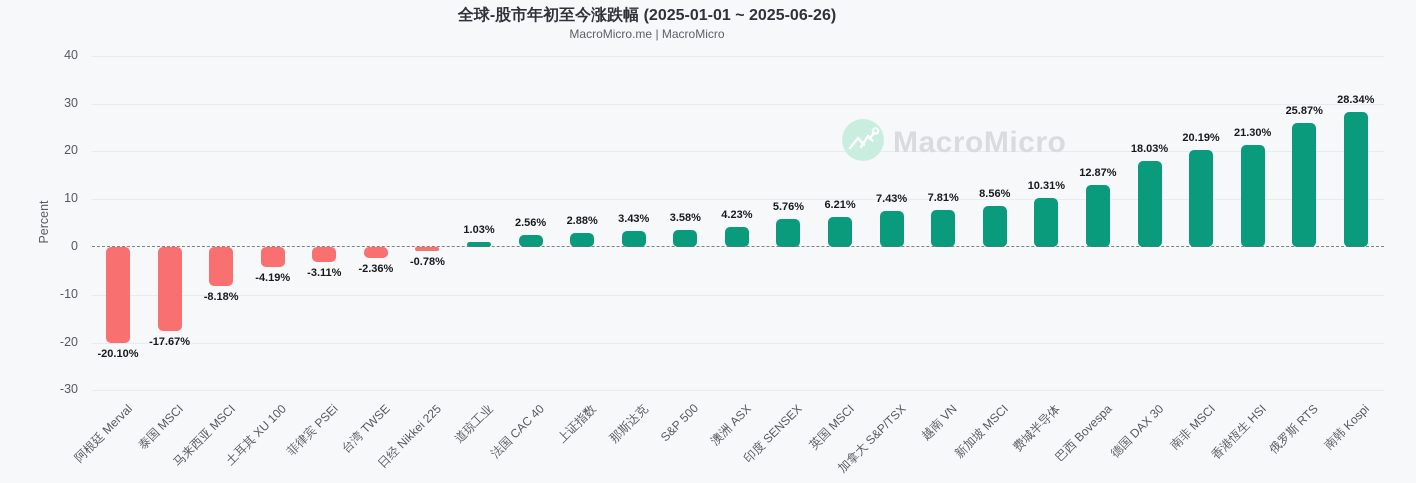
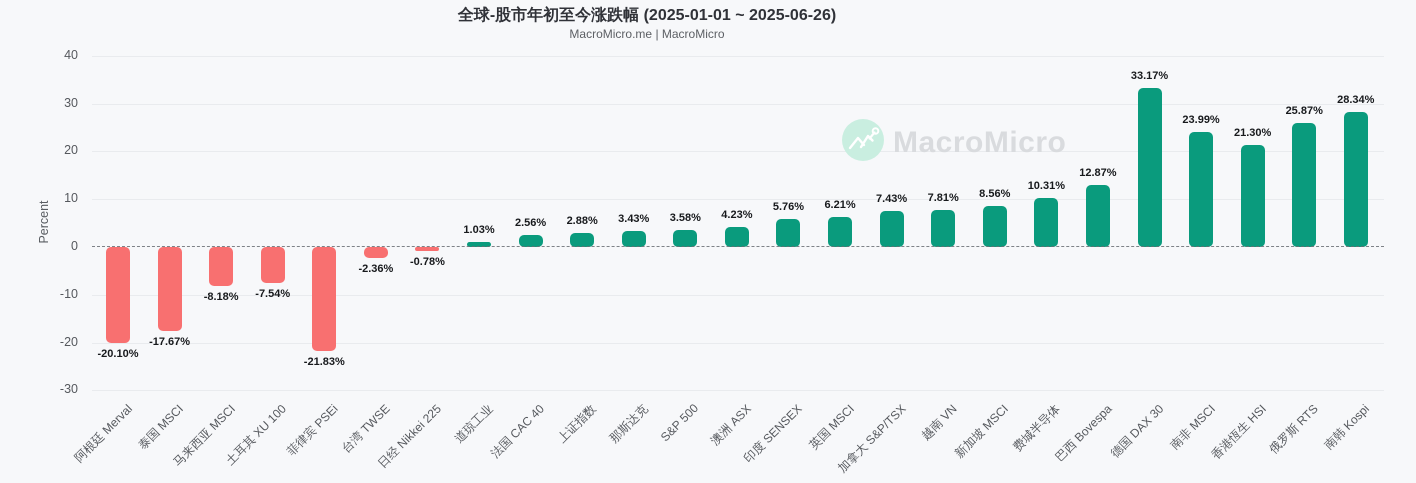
土耳其 XU 100: -4.19% -> -7.54%
菲律宾 PSEi: -3.11% -> -21.83%
德国 DAX 30: 18.03% -> 33.17%
南非 MSCI: 20.19% -> 23.99%
